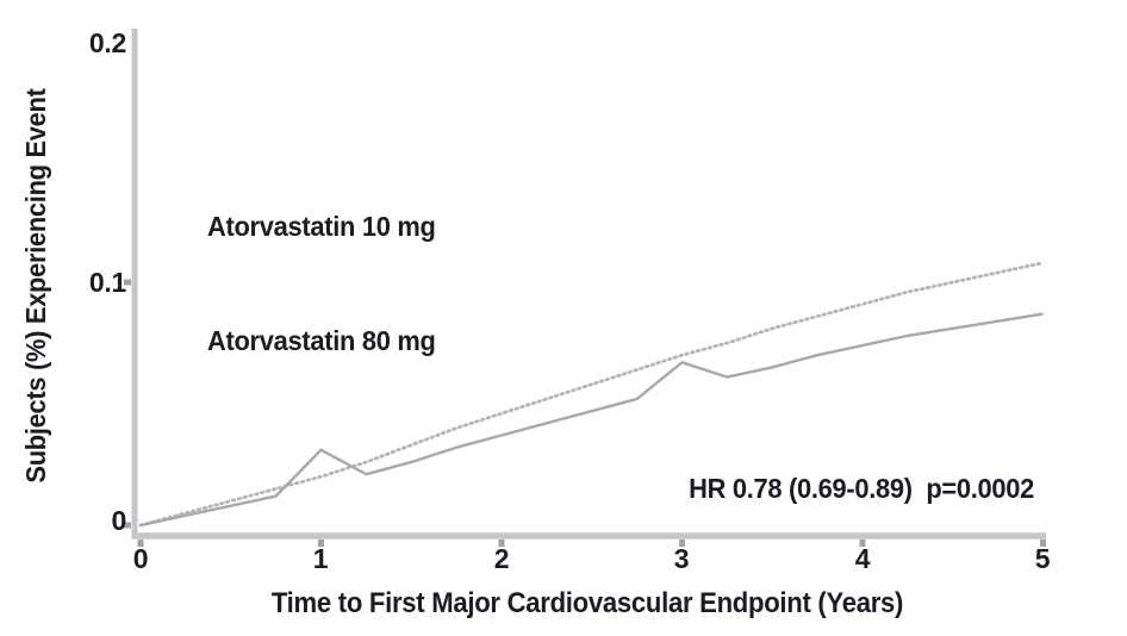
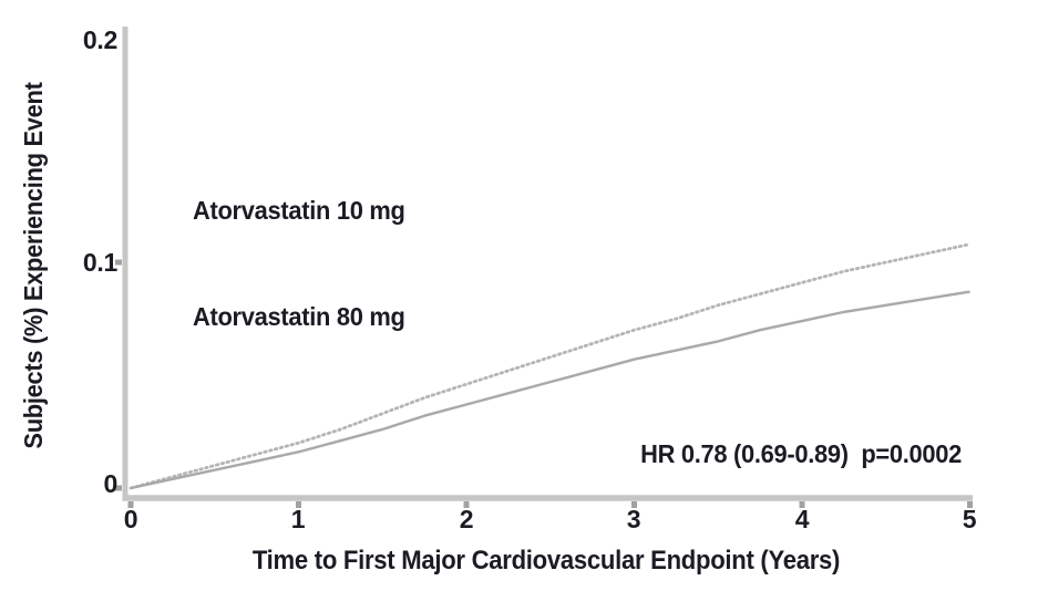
Atorvastatin 80 mg/1: 0.031 -> 0.016
Atorvastatin 80 mg/3: 0.067 -> 0.057
